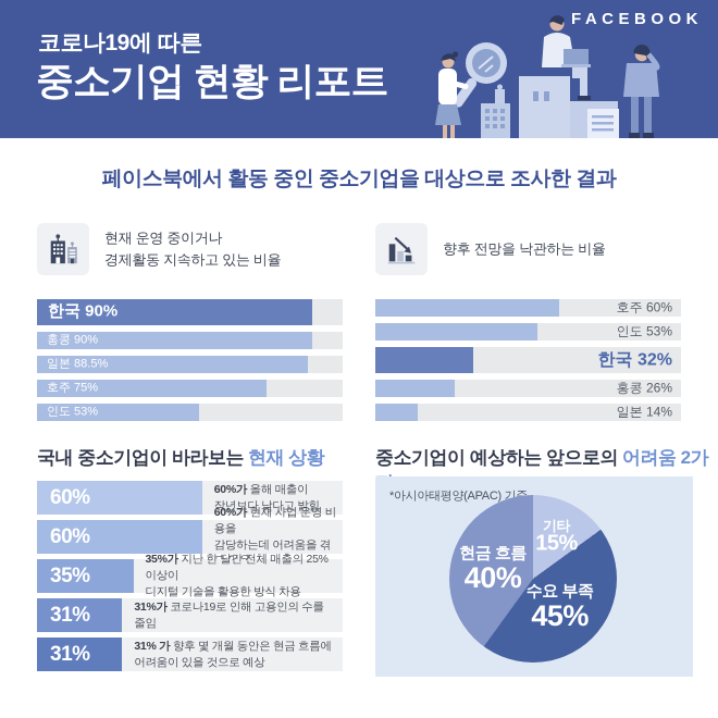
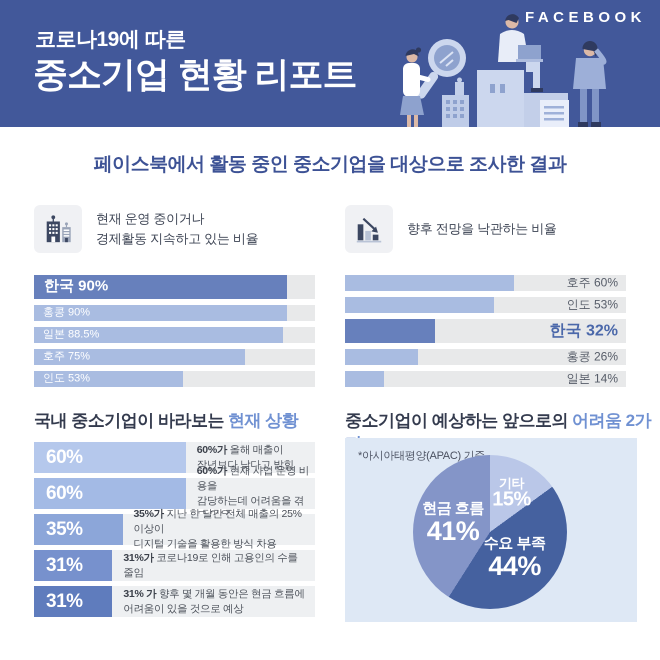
중소기업이 예상하는 앞으로의 어려움 2가지/수요 부족: 45% -> 44%
중소기업이 예상하는 앞으로의 어려움 2가지/현금 흐름: 40% -> 41%
